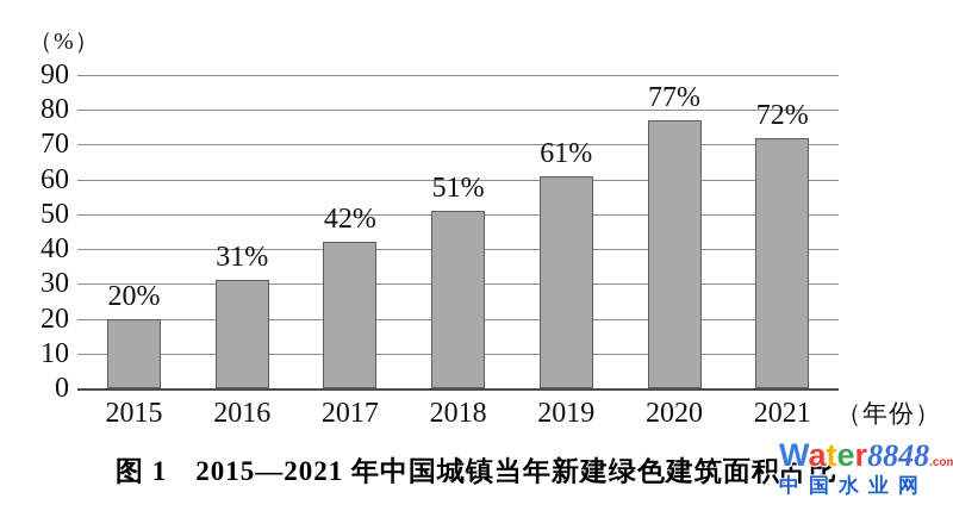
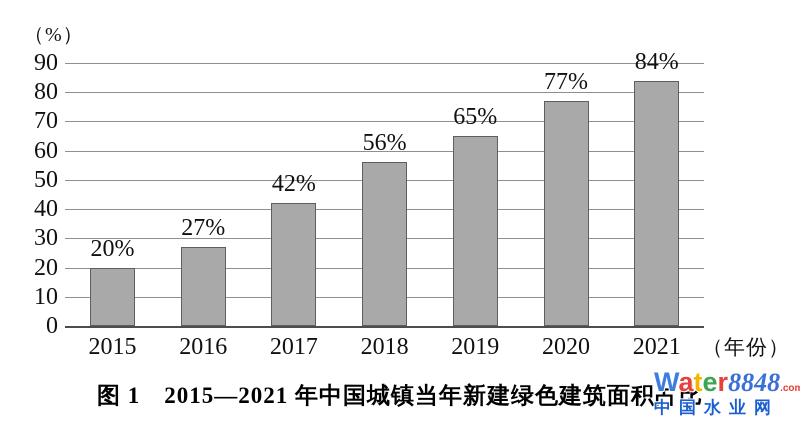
2016: 31% -> 27%
2018: 51% -> 56%
2019: 61% -> 65%
2021: 72% -> 84%
